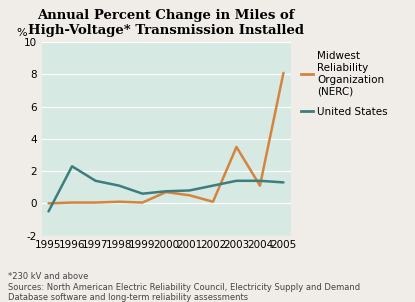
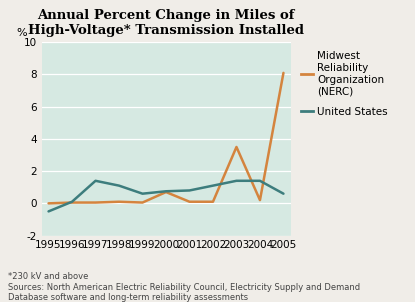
United States/1996: 2.3 -> 0.1
Midwest Reliability Organization (NERC)/2001: 0.5 -> 0.1
Midwest Reliability Organization (NERC)/2004: 1.1 -> 0.2
United States/2005: 1.3 -> 0.6
